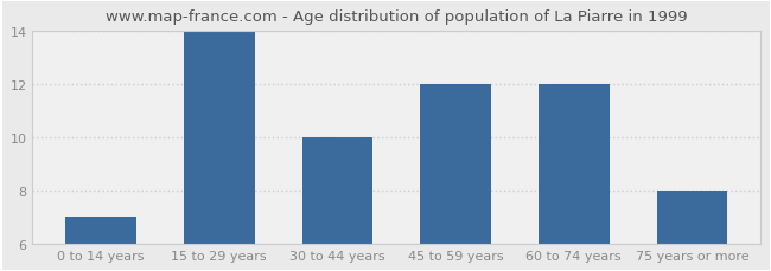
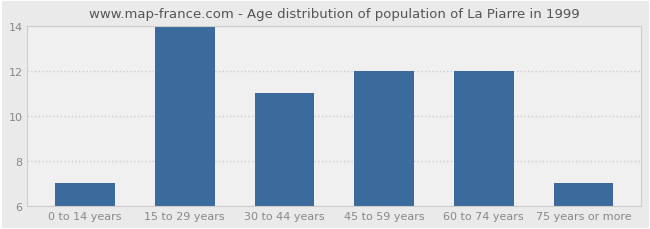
30 to 44 years: 10 -> 11
75 years or more: 8 -> 7
